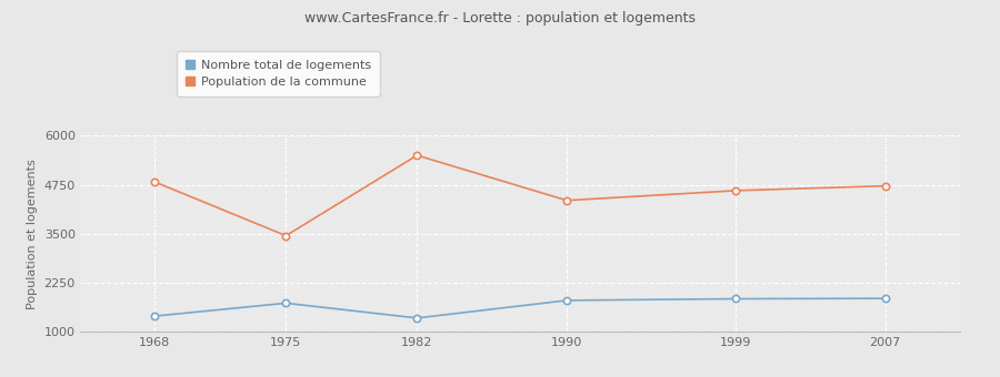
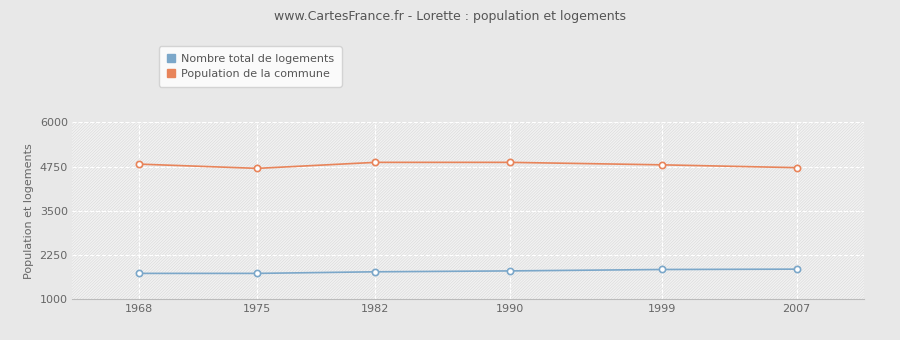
Nombre total de logements/1968: 1400 -> 1730
Population de la commune/1975: 3450 -> 4700
Nombre total de logements/1982: 1350 -> 1780
Population de la commune/1982: 5500 -> 4870
Population de la commune/1990: 4350 -> 4870
Population de la commune/1999: 4600 -> 4800
